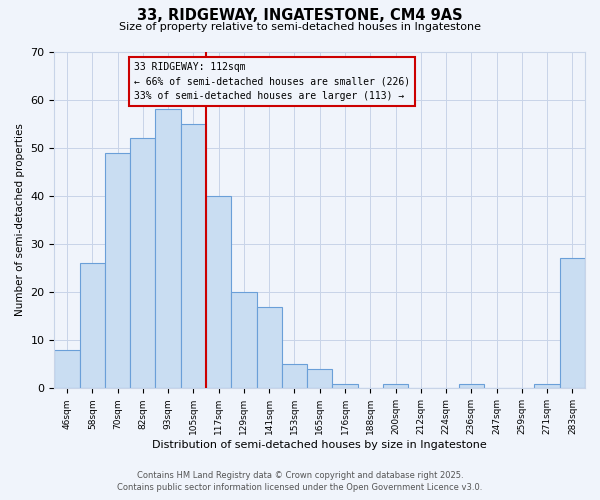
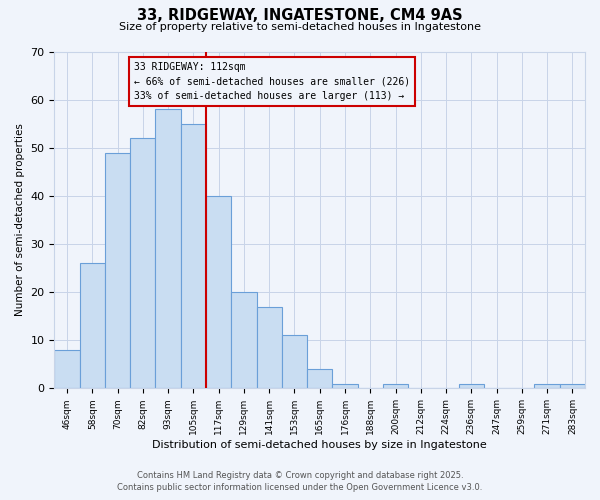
153sqm: 5 -> 11
283sqm: 27 -> 1
